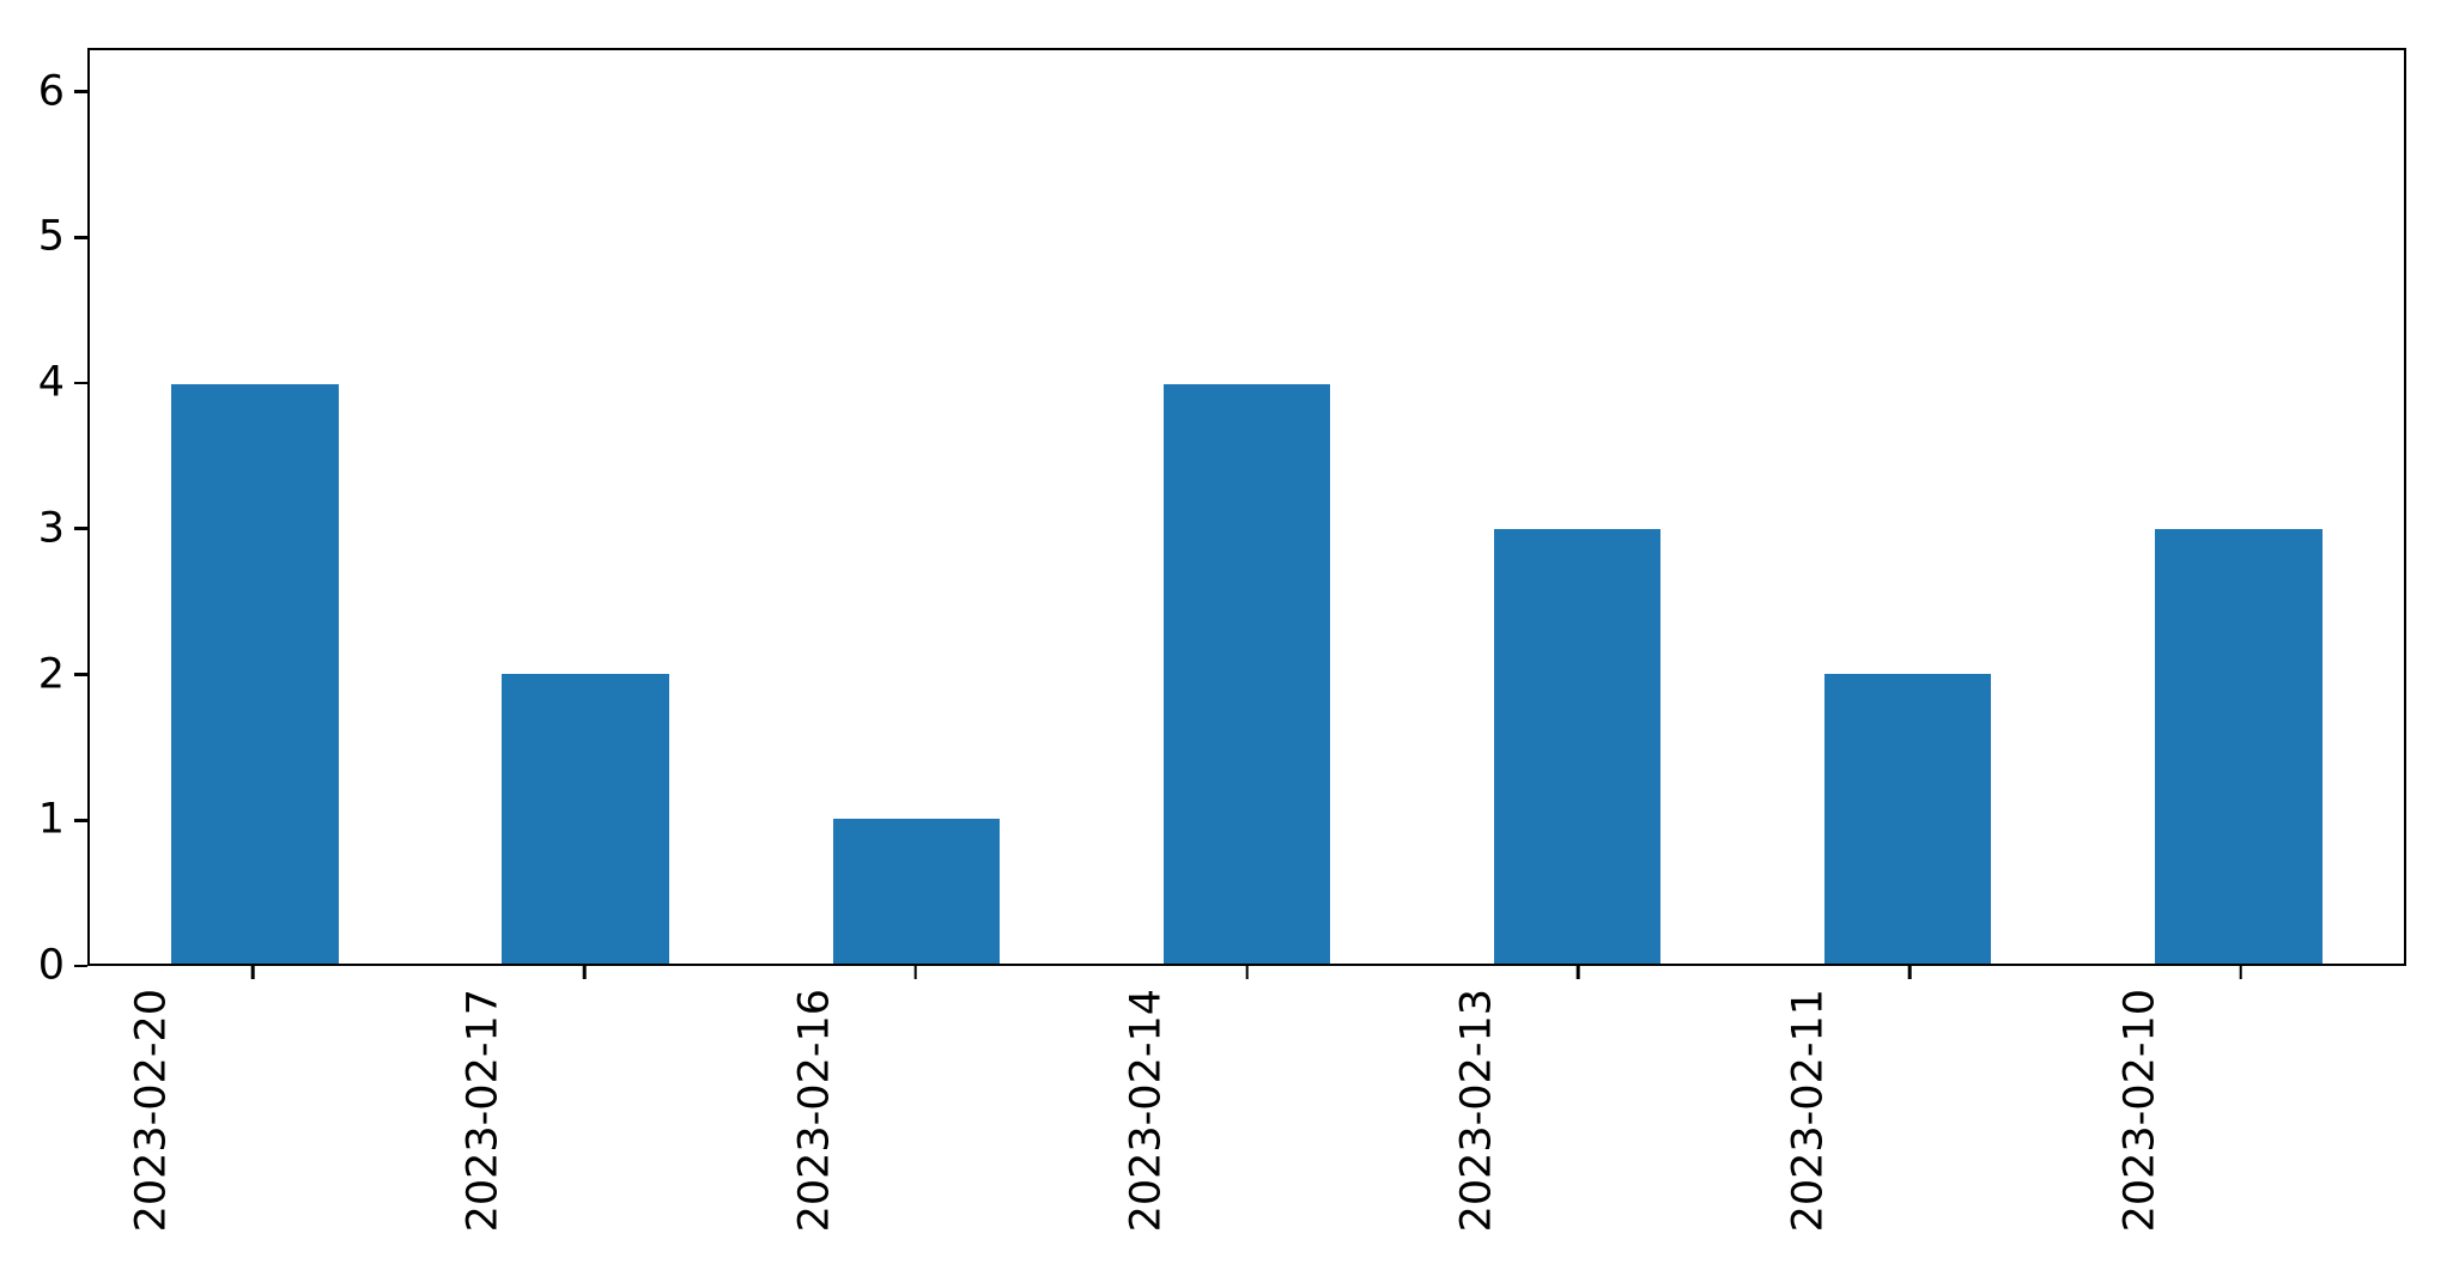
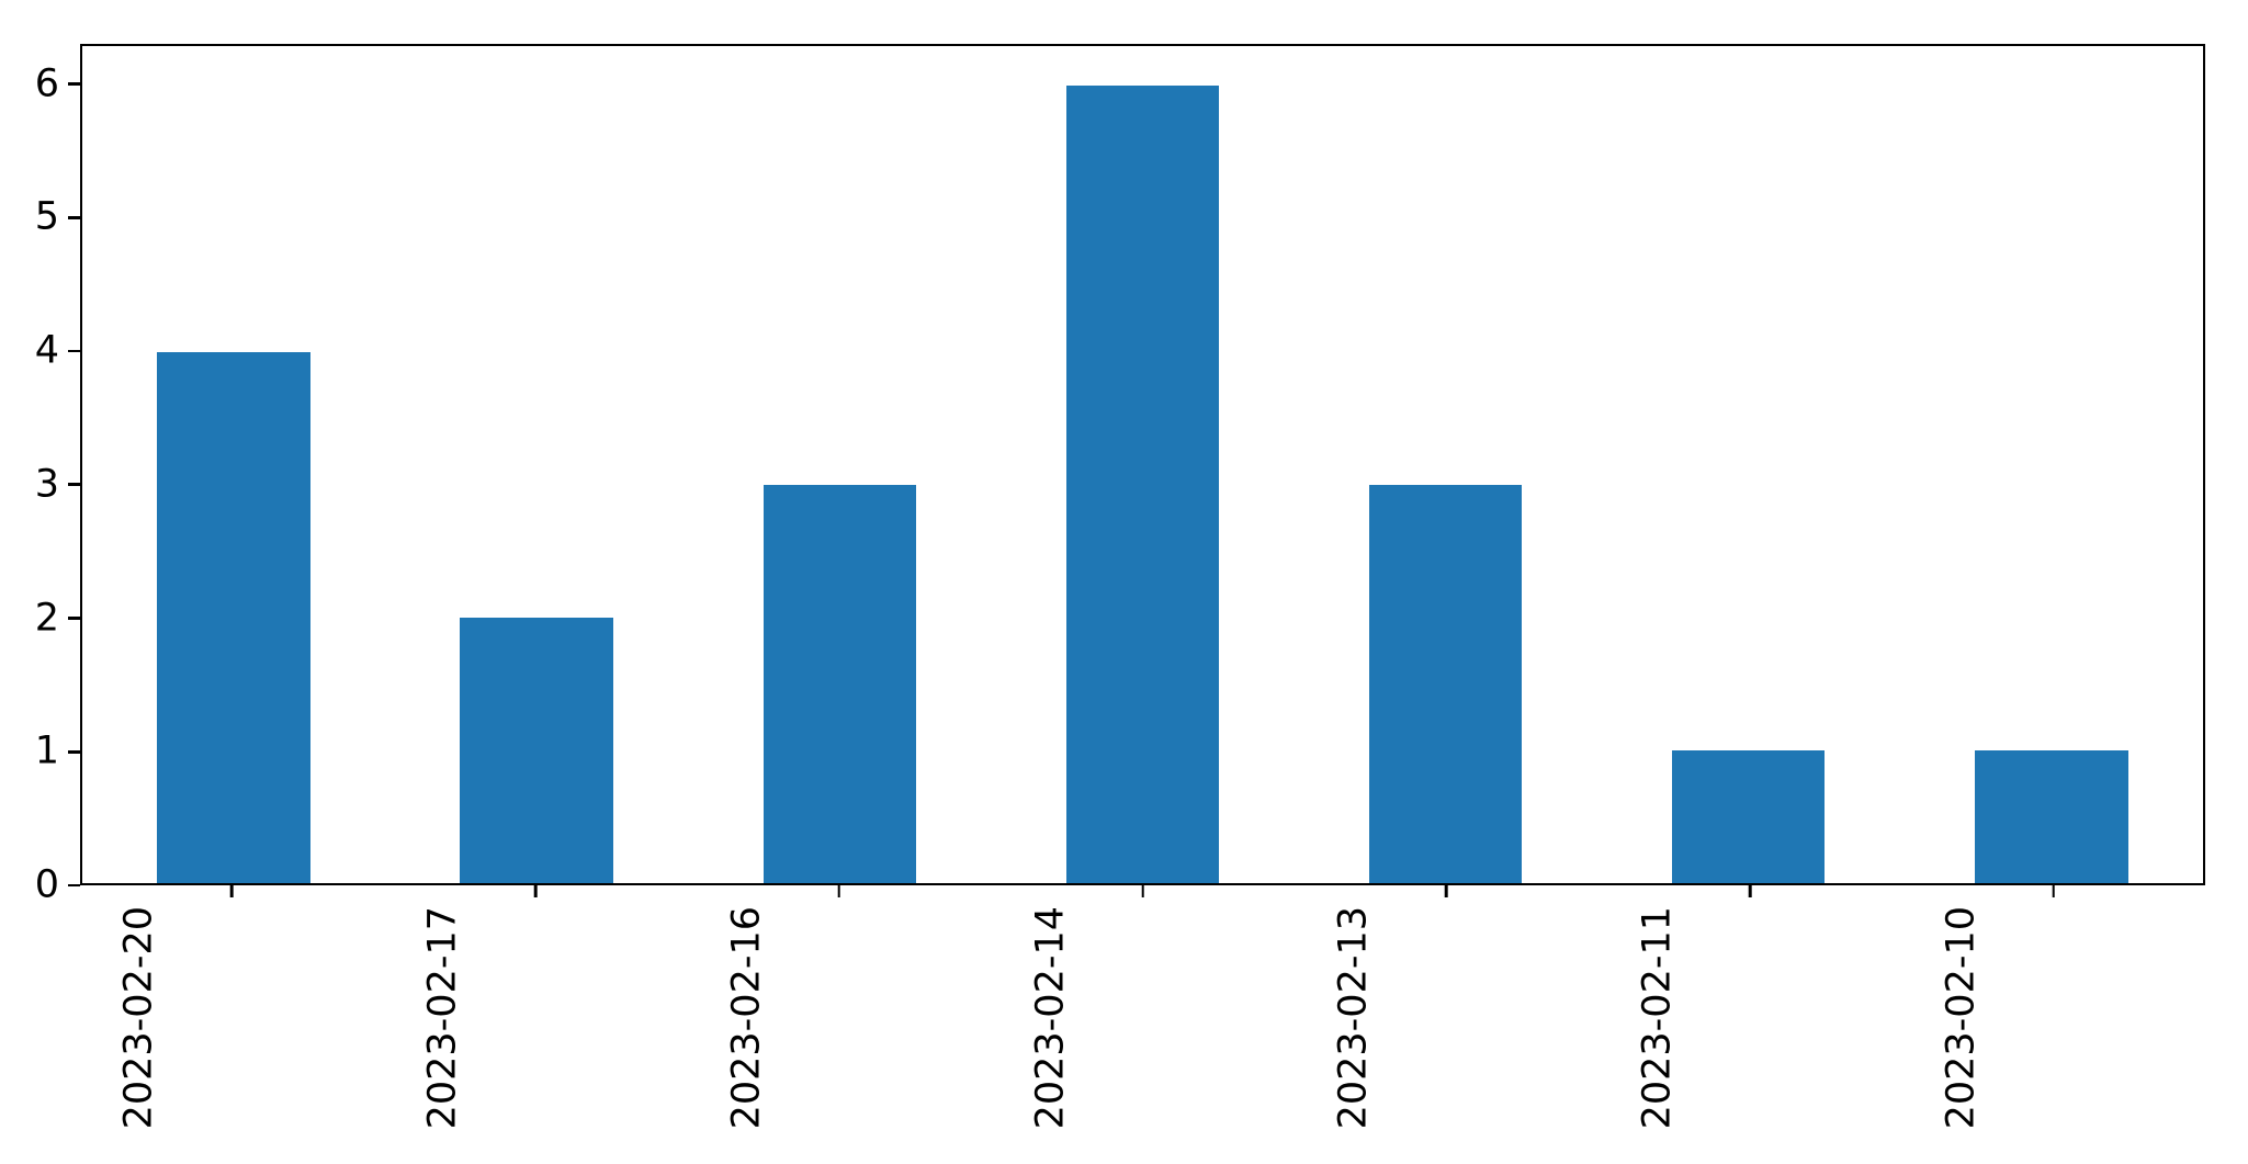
2023-02-16: 1 -> 3
2023-02-14: 4 -> 6
2023-02-11: 2 -> 1
2023-02-10: 3 -> 1
